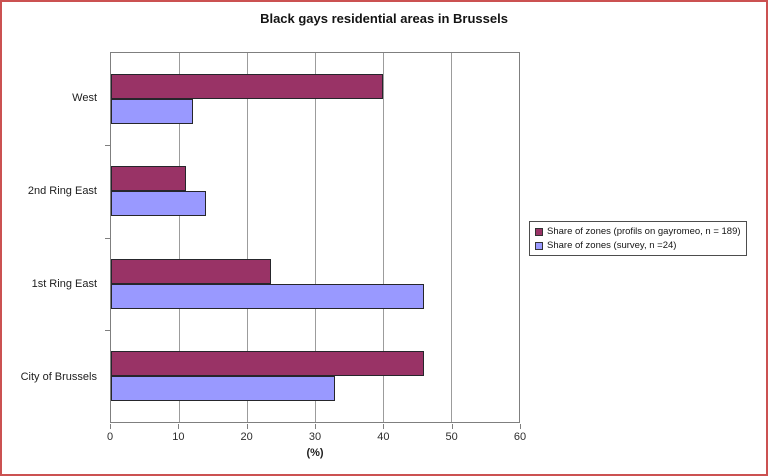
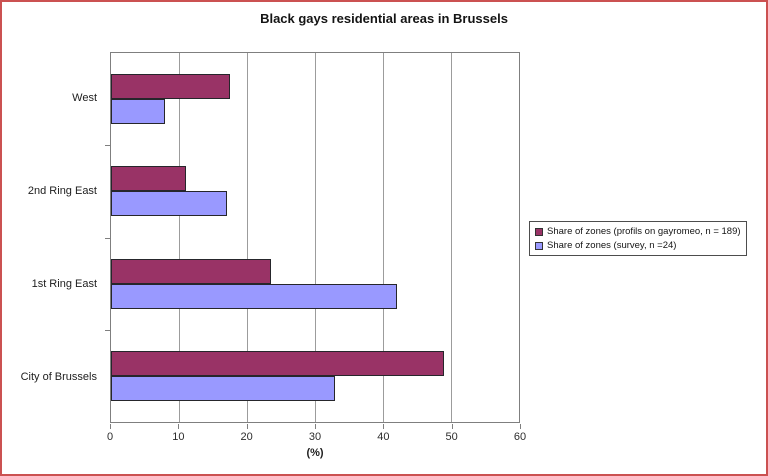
Share of zones (profils on gayromeo, n = 189)/West: 40 -> 18
Share of zones (survey, n =24)/West: 12 -> 8
Share of zones (survey, n =24)/2nd Ring East: 14 -> 17
Share of zones (survey, n =24)/1st Ring East: 46 -> 42
Share of zones (profils on gayromeo, n = 189)/City of Brussels: 46 -> 49
